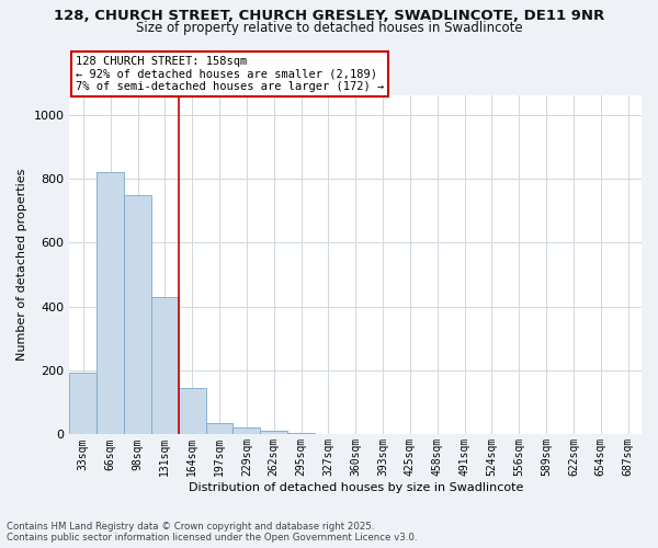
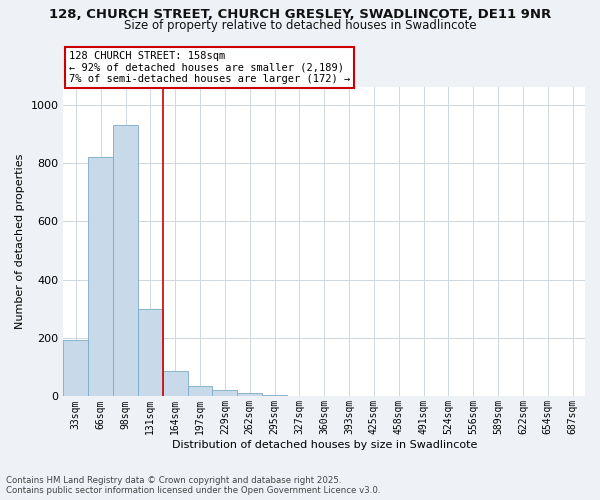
98sqm: 750 -> 930
131sqm: 430 -> 300
164sqm: 145 -> 88
